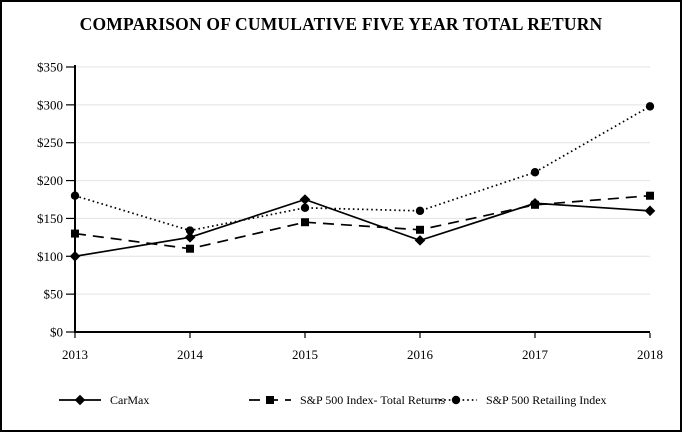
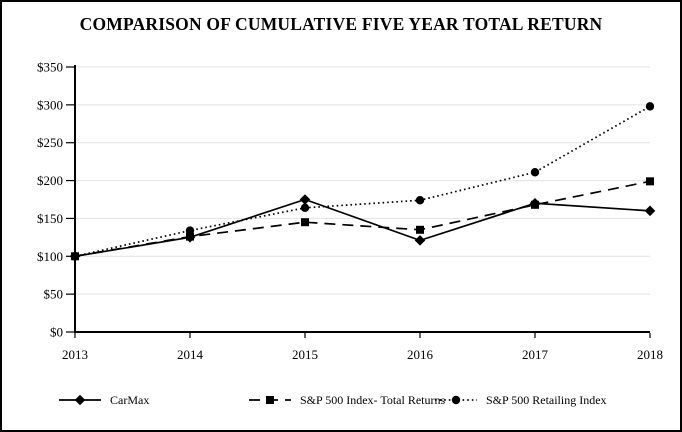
S&P 500 Index- Total Returns/2013: $130 -> $100
S&P 500 Retailing Index/2013: $180 -> $100
S&P 500 Index- Total Returns/2014: $110 -> $130
S&P 500 Retailing Index/2016: $160 -> $170
S&P 500 Index- Total Returns/2018: $180 -> $200
